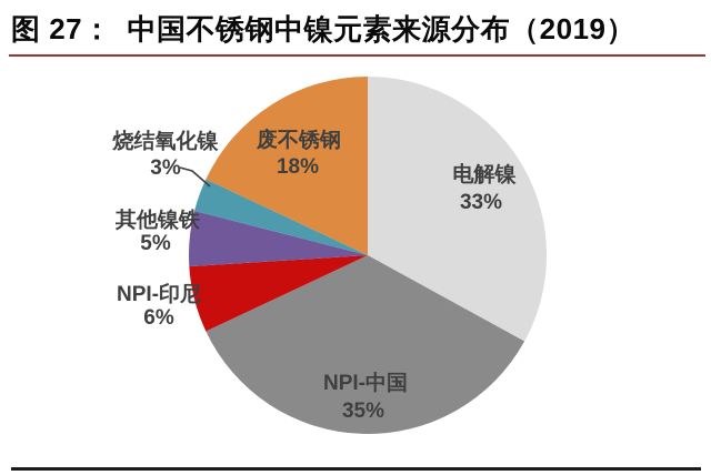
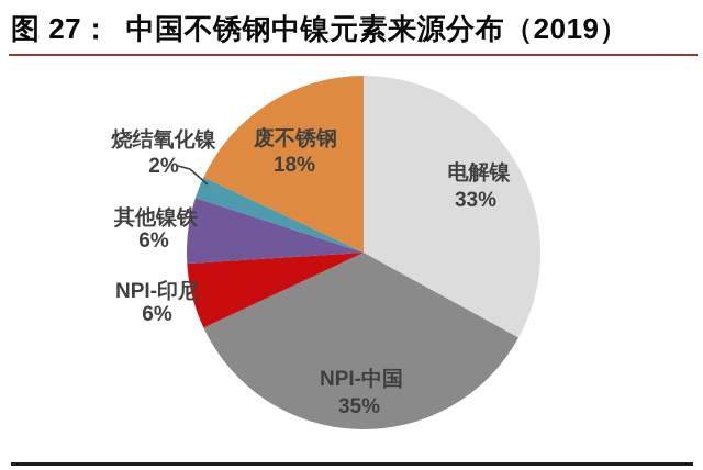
其他镍铁: 5% -> 6%
烧结氧化镍: 3% -> 2%
